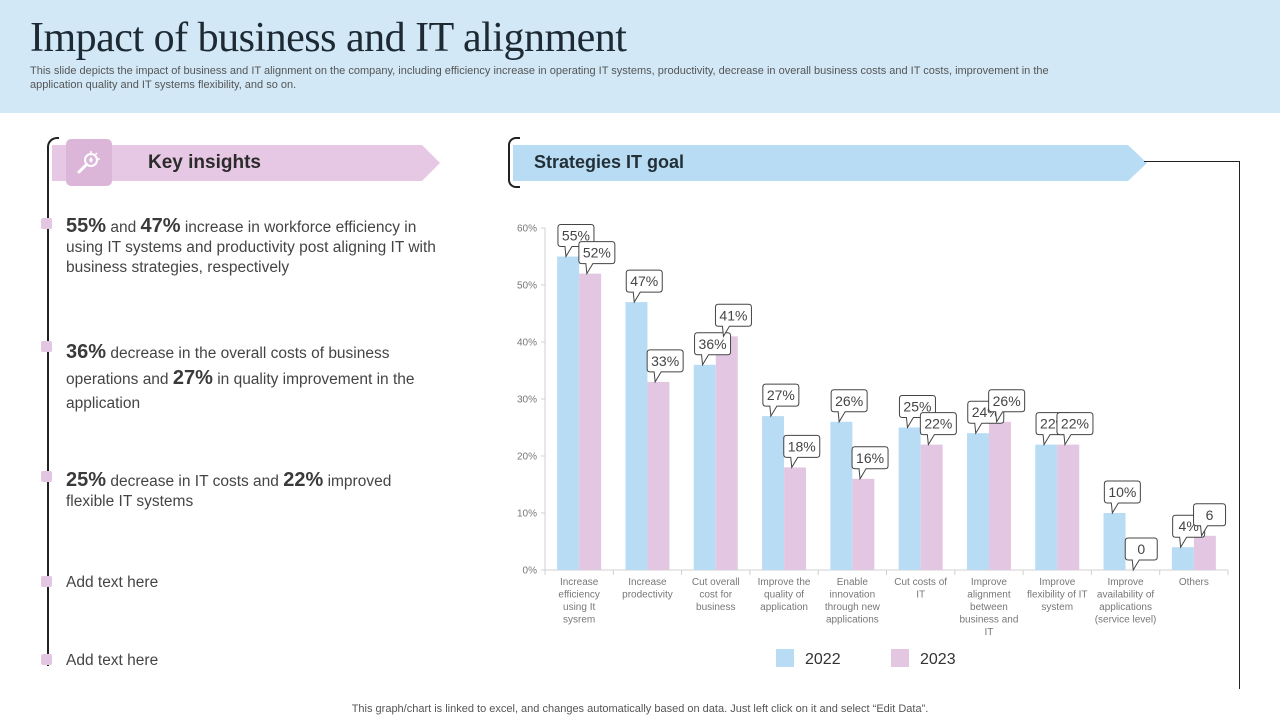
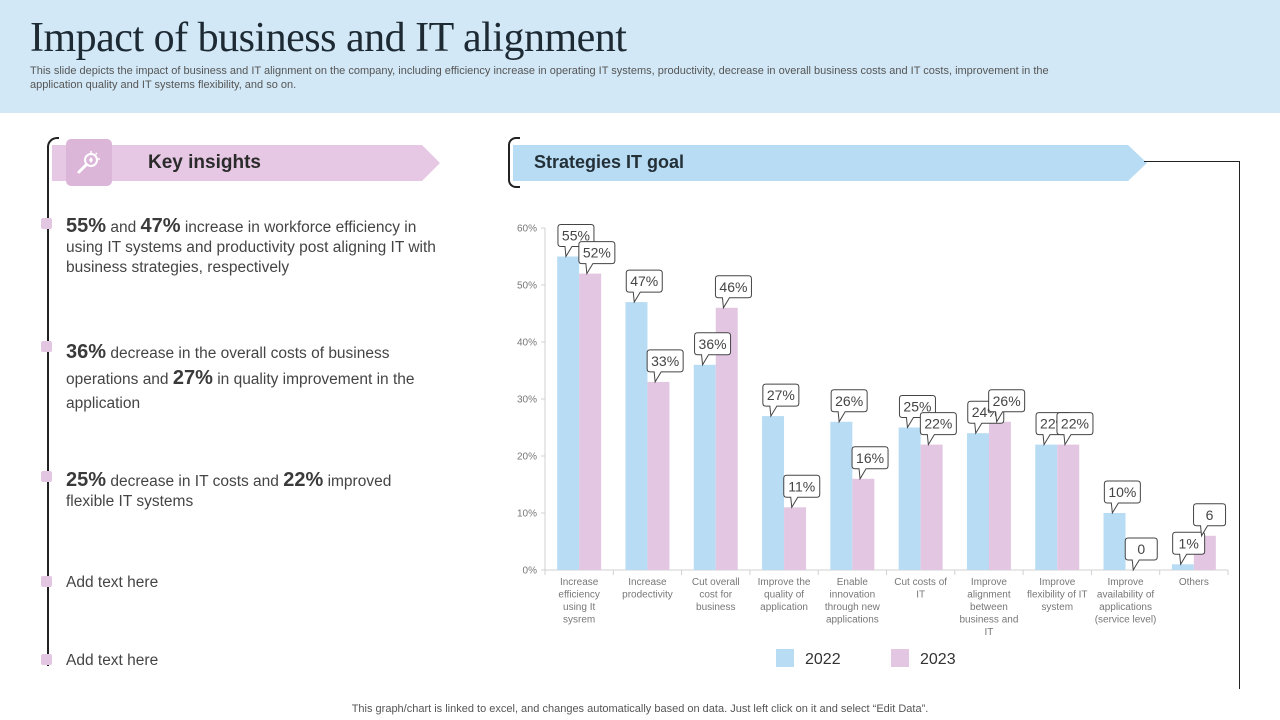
2023/Cut overall cost for business: 41% -> 46%
2023/Improve the quality of application: 18% -> 11%
2022/Others: 4% -> 1%
